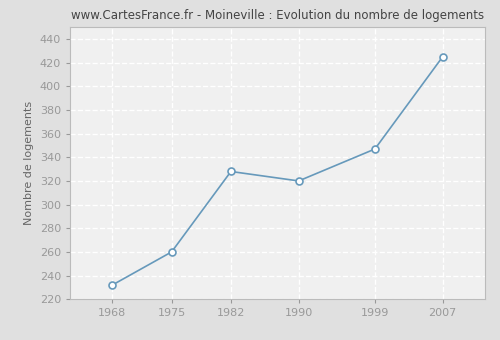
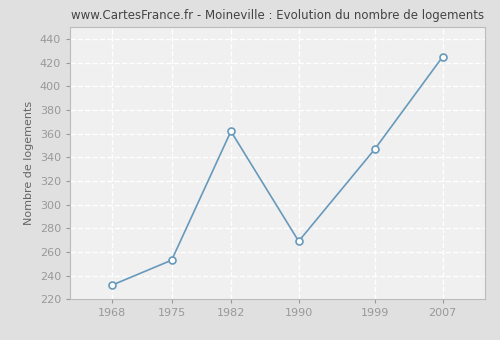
1975: 260 -> 253
1982: 328 -> 362
1990: 320 -> 269
